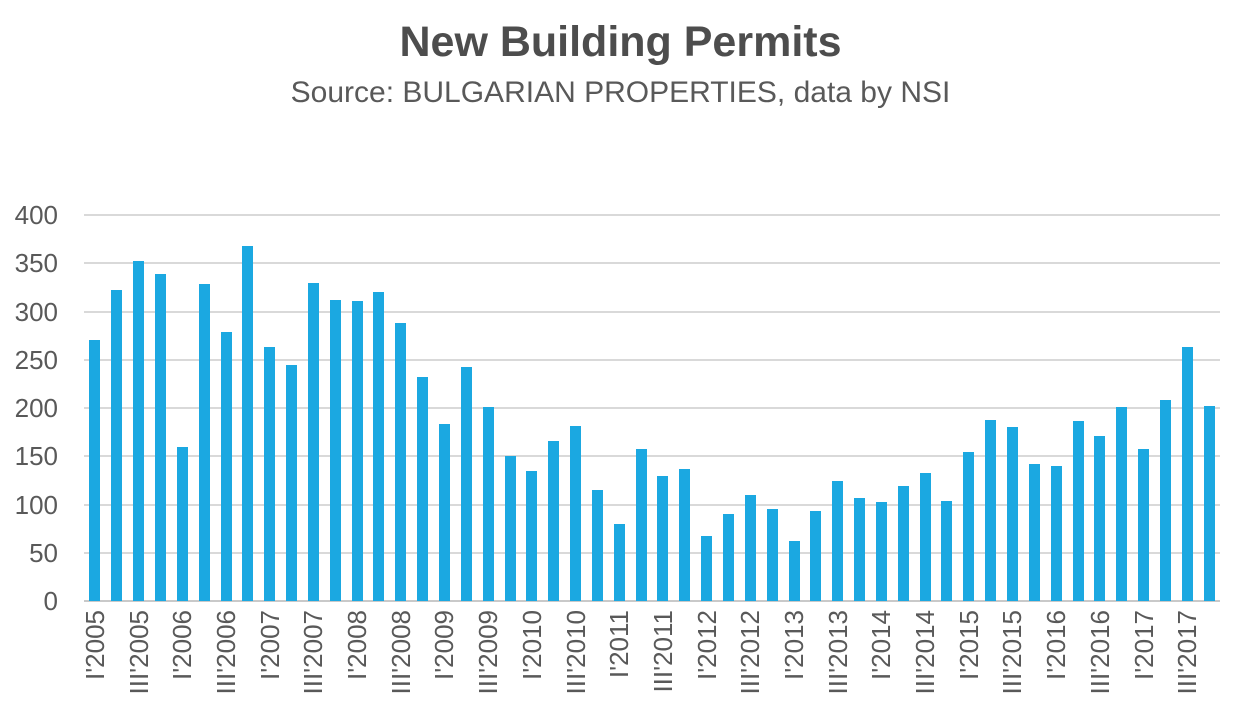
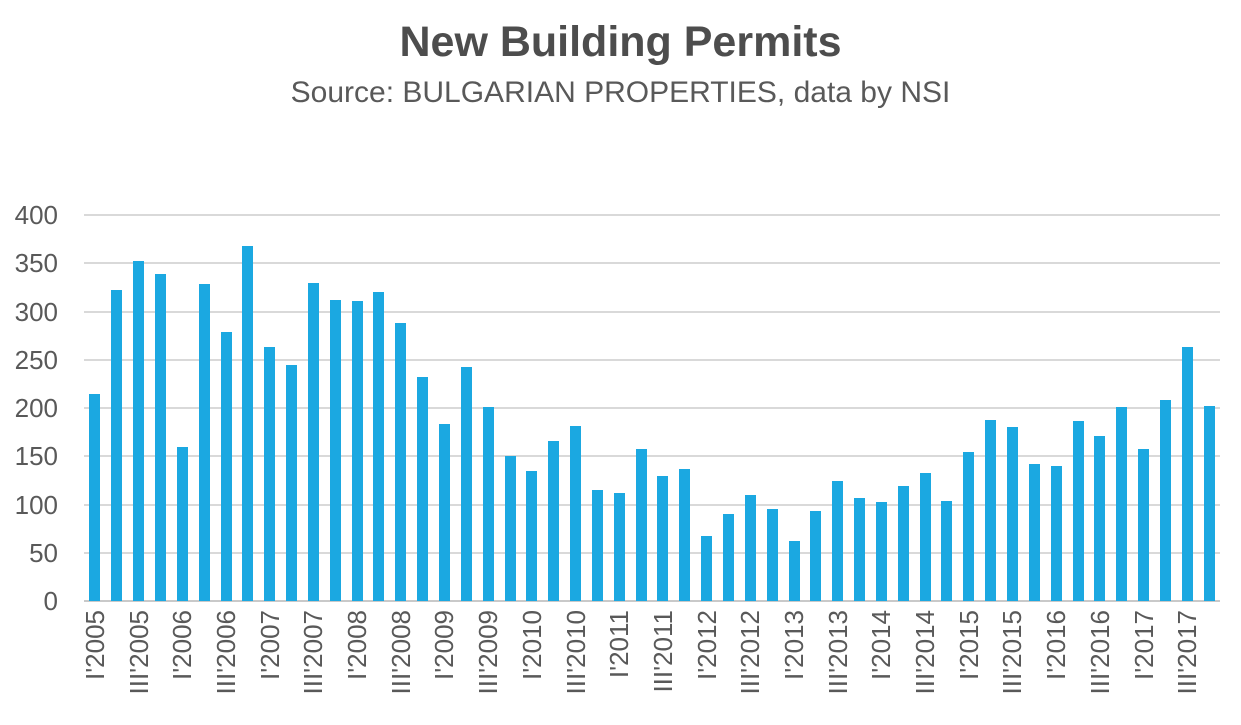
I'2005: 270 -> 220
I'2011: 80 -> 110
